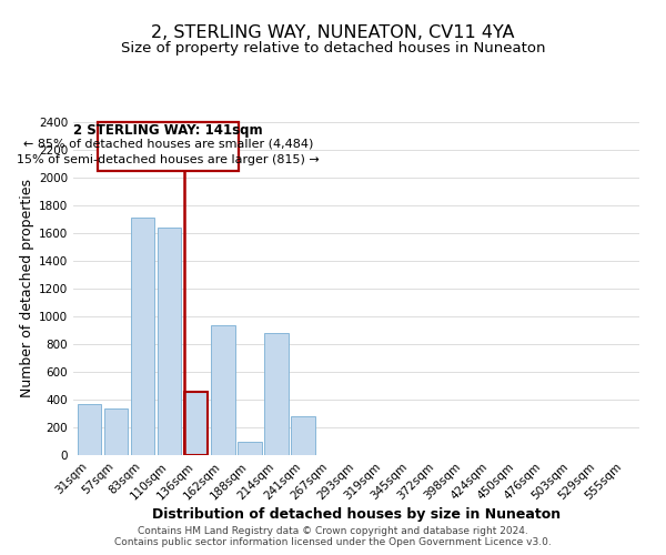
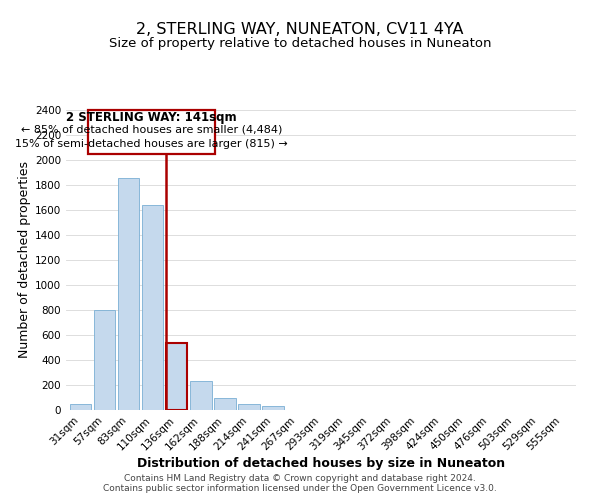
31sqm: 370 -> 50
57sqm: 340 -> 800
83sqm: 1710 -> 1860
136sqm: 460 -> 540
162sqm: 940 -> 230
214sqm: 880 -> 50
241sqm: 280 -> 30
